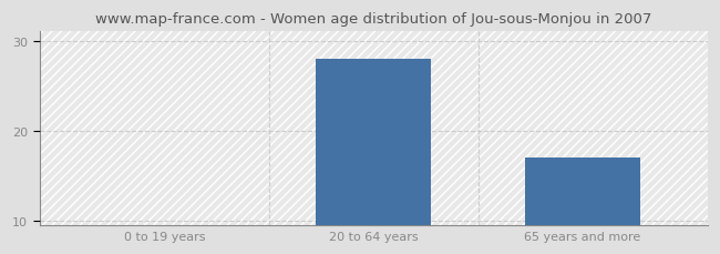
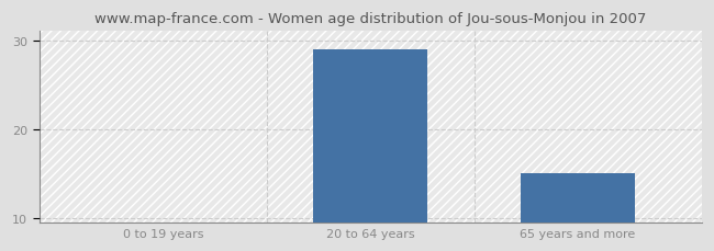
20 to 64 years: 28 -> 29
65 years and more: 17 -> 15
